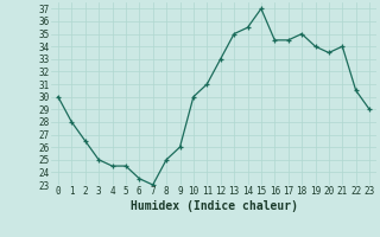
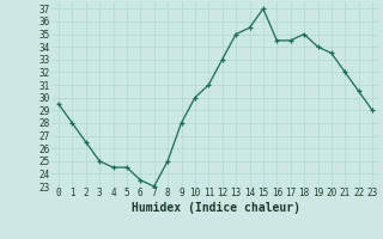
0: 30.0 -> 29.5
9: 26.0 -> 28.0
21: 34.0 -> 32.0
